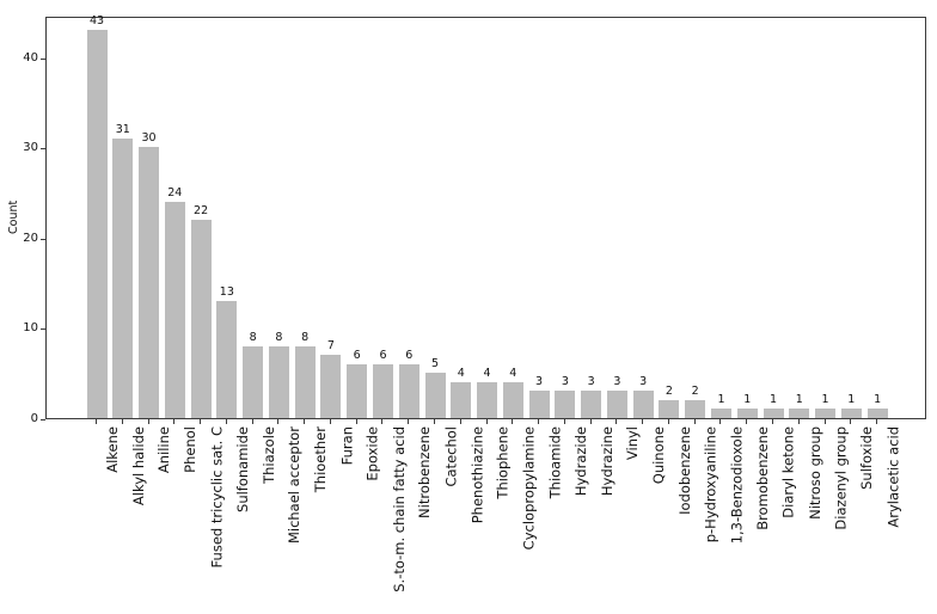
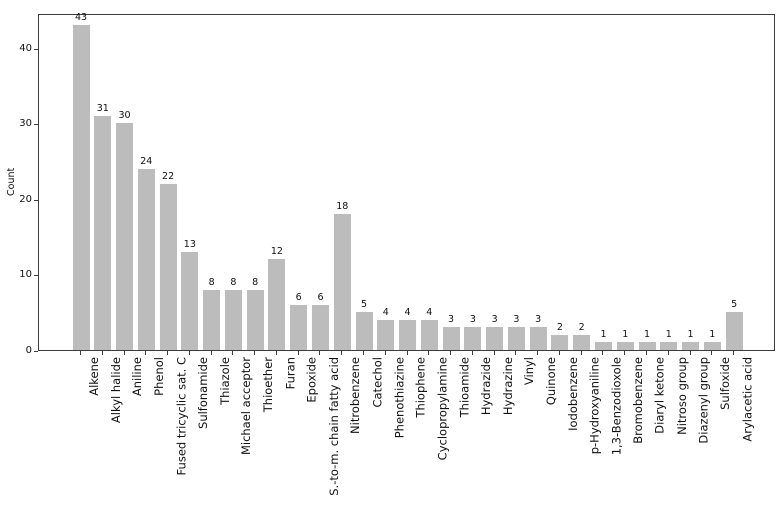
Furan: 7 -> 12
Nitrobenzene: 6 -> 18
Arylacetic acid: 1 -> 5
